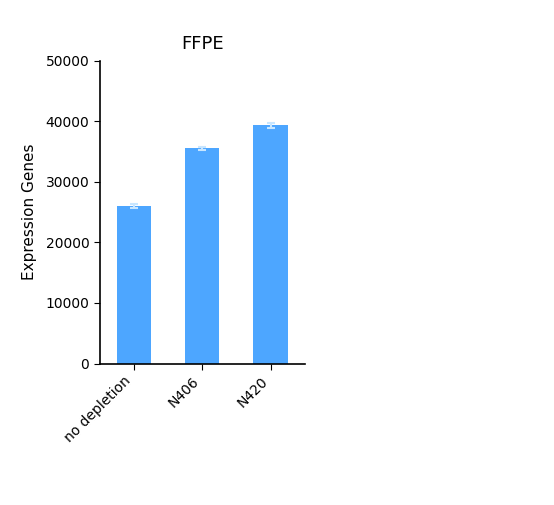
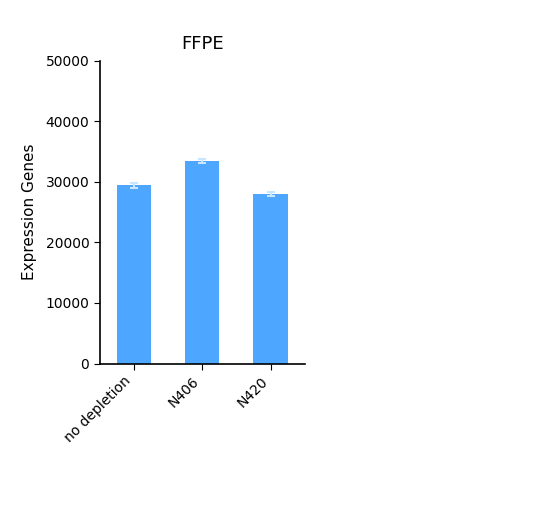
no depletion: 26000 -> 29400
N406: 35500 -> 33400
N420: 39300 -> 28000
